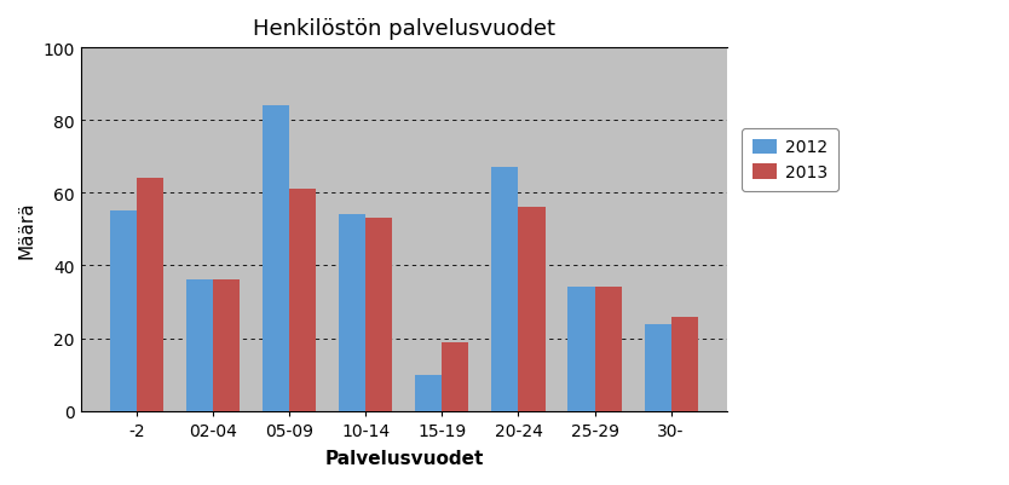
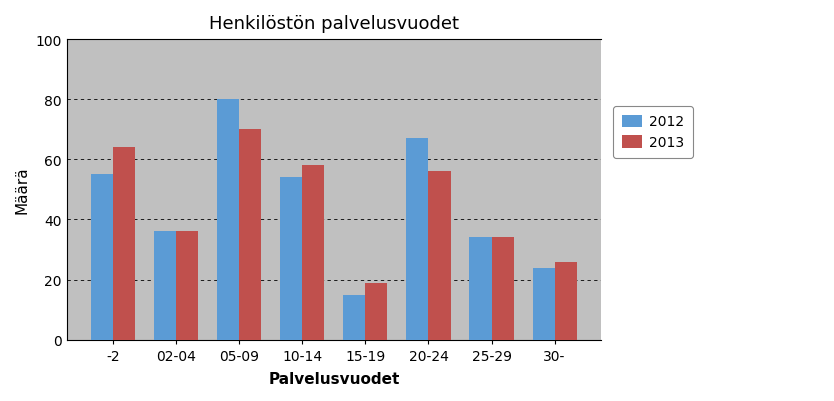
2012/05-09: 84 -> 80
2013/05-09: 61 -> 70
2013/10-14: 53 -> 58
2012/15-19: 10 -> 15
